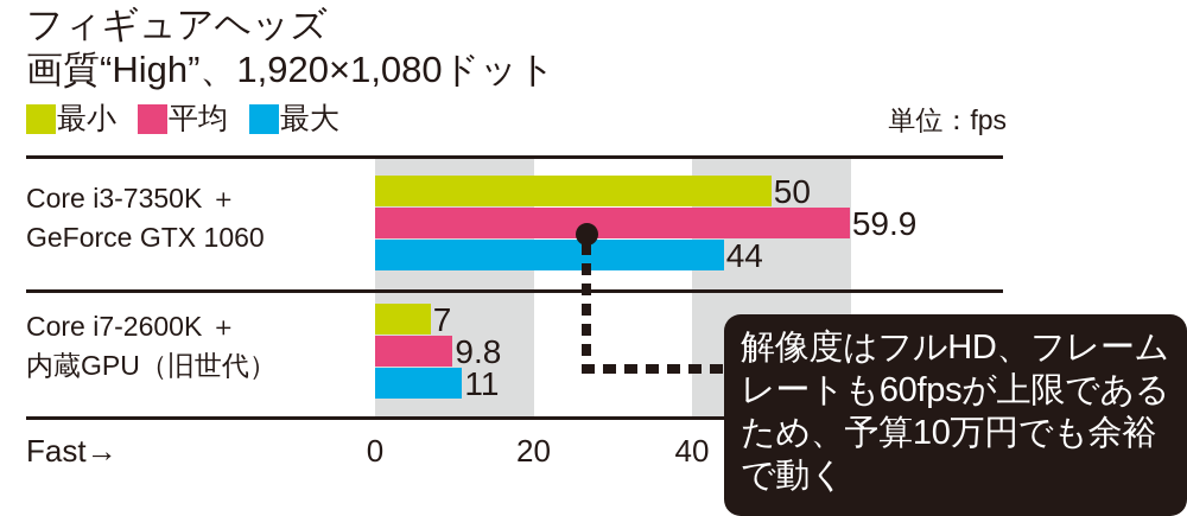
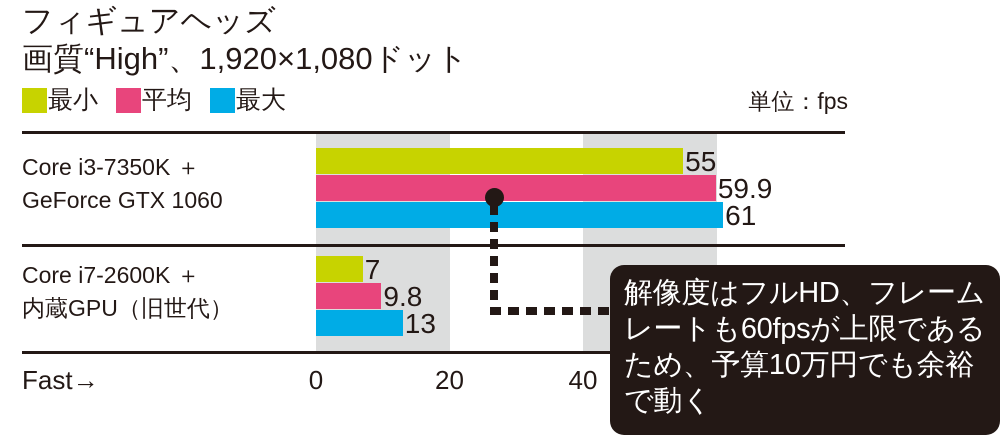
最小/Core i3-7350K ＋ GeForce GTX 1060: 50 -> 55
最大/Core i3-7350K ＋ GeForce GTX 1060: 44 -> 61
最大/Core i7-2600K ＋ 内蔵GPU（旧世代）: 11 -> 13
